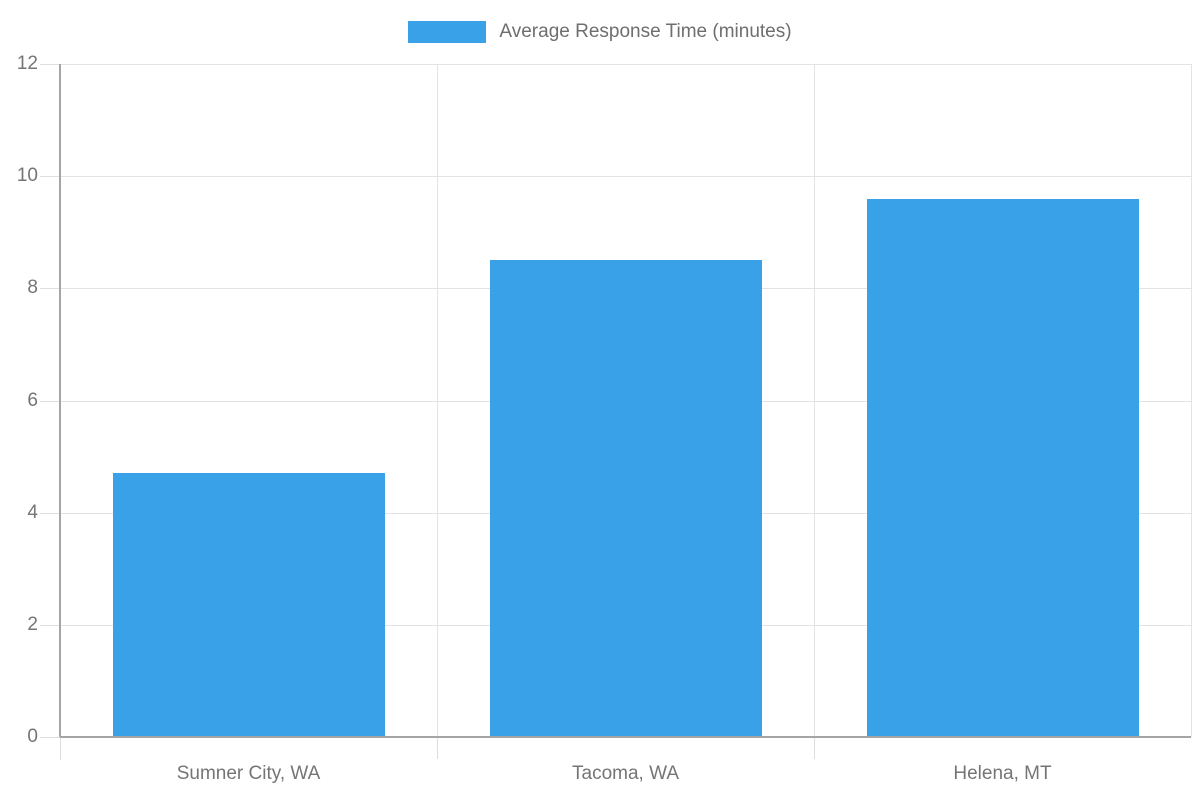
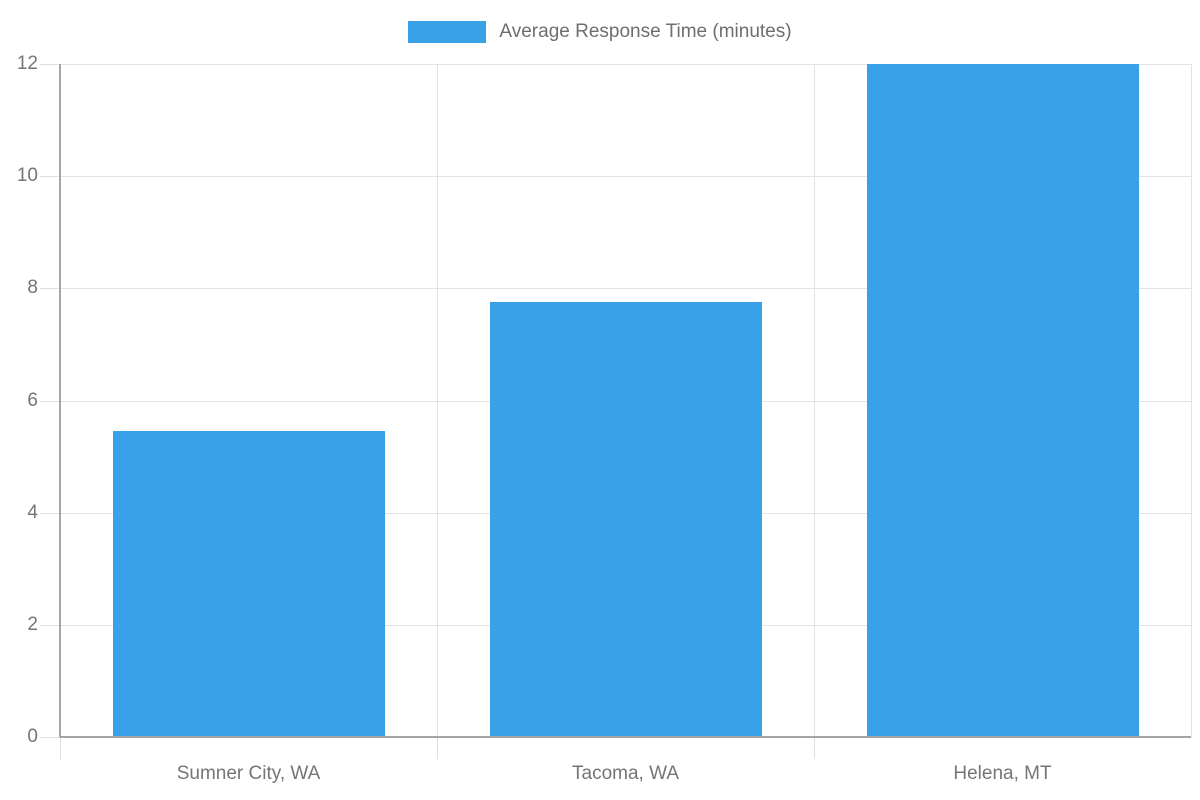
Sumner City, WA: 4.7 -> 5.5
Tacoma, WA: 8.5 -> 7.8
Helena, MT: 9.6 -> 12.0
